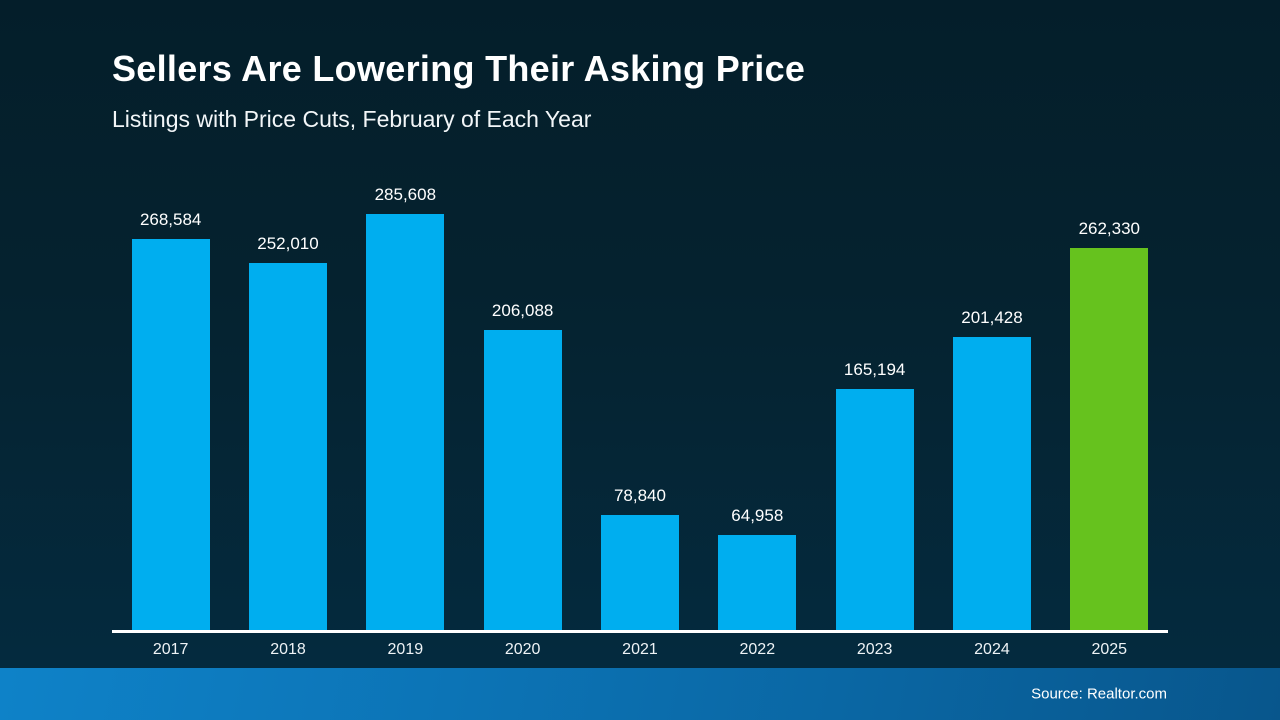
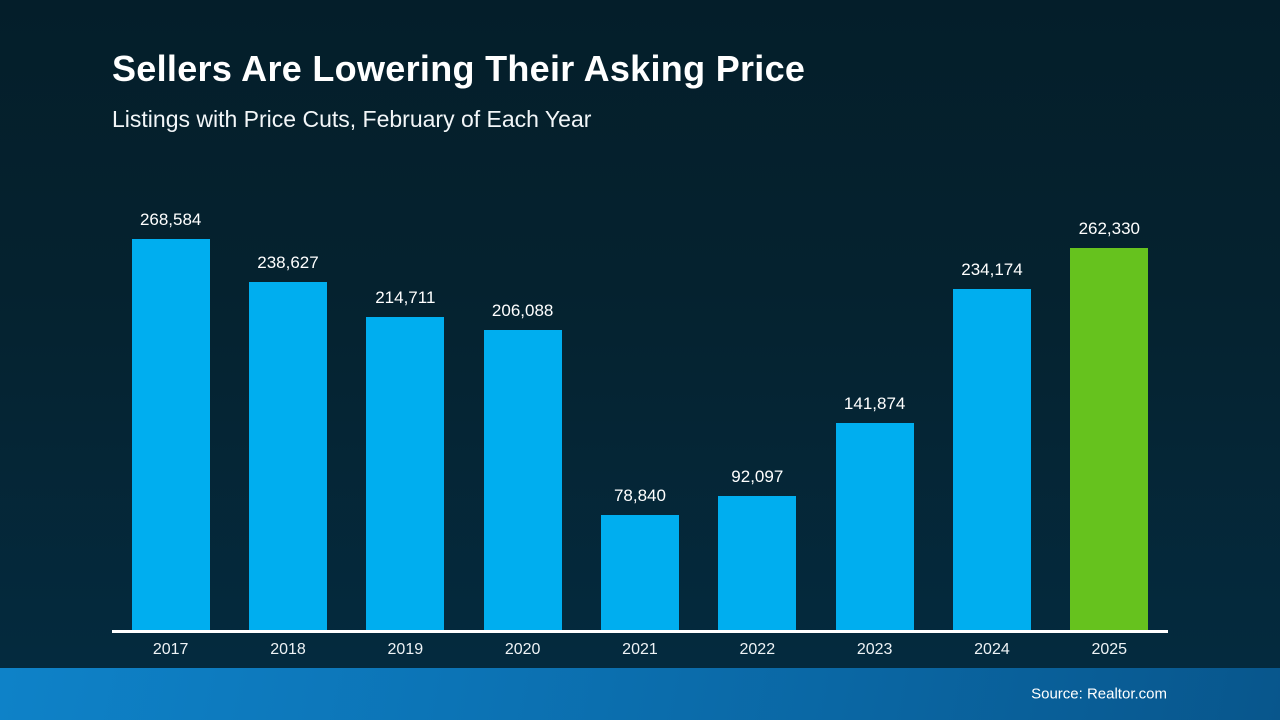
2018: 252,010 -> 238,627
2019: 285,608 -> 214,711
2022: 64,958 -> 92,097
2023: 165,194 -> 141,874
2024: 201,428 -> 234,174
